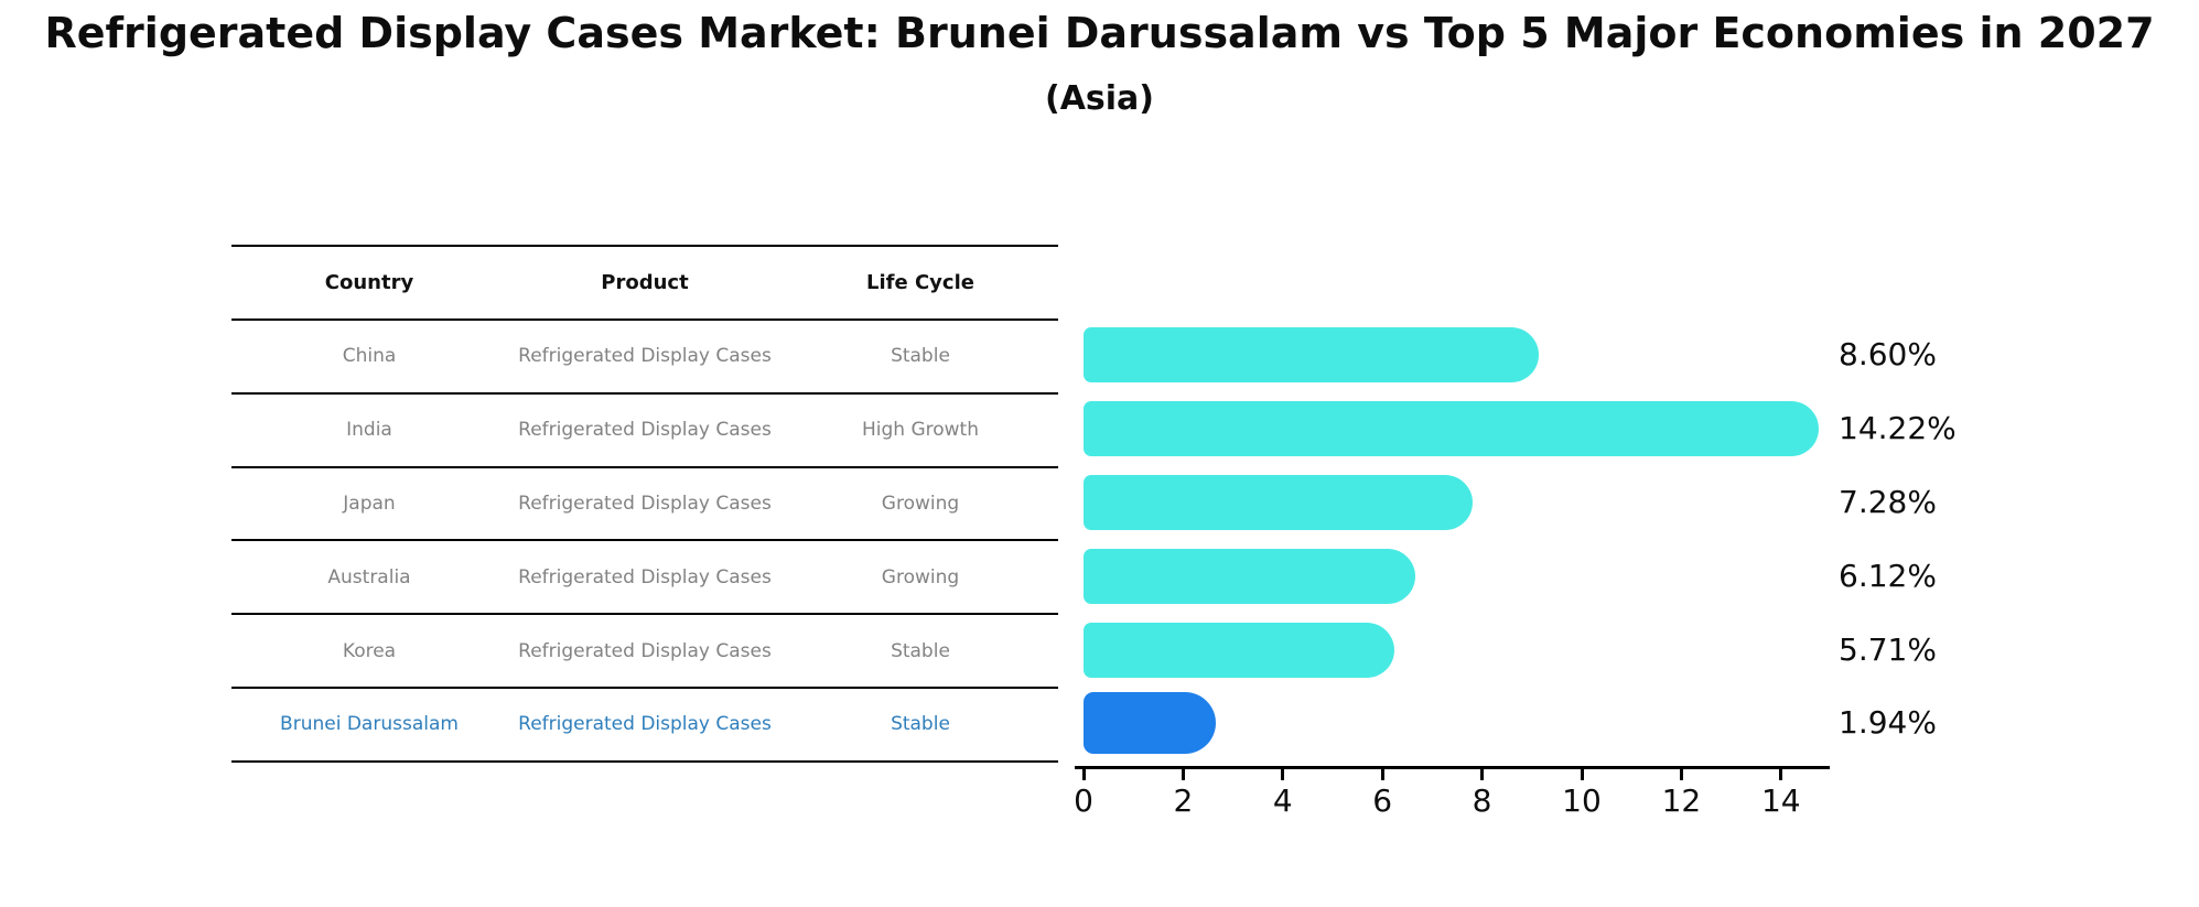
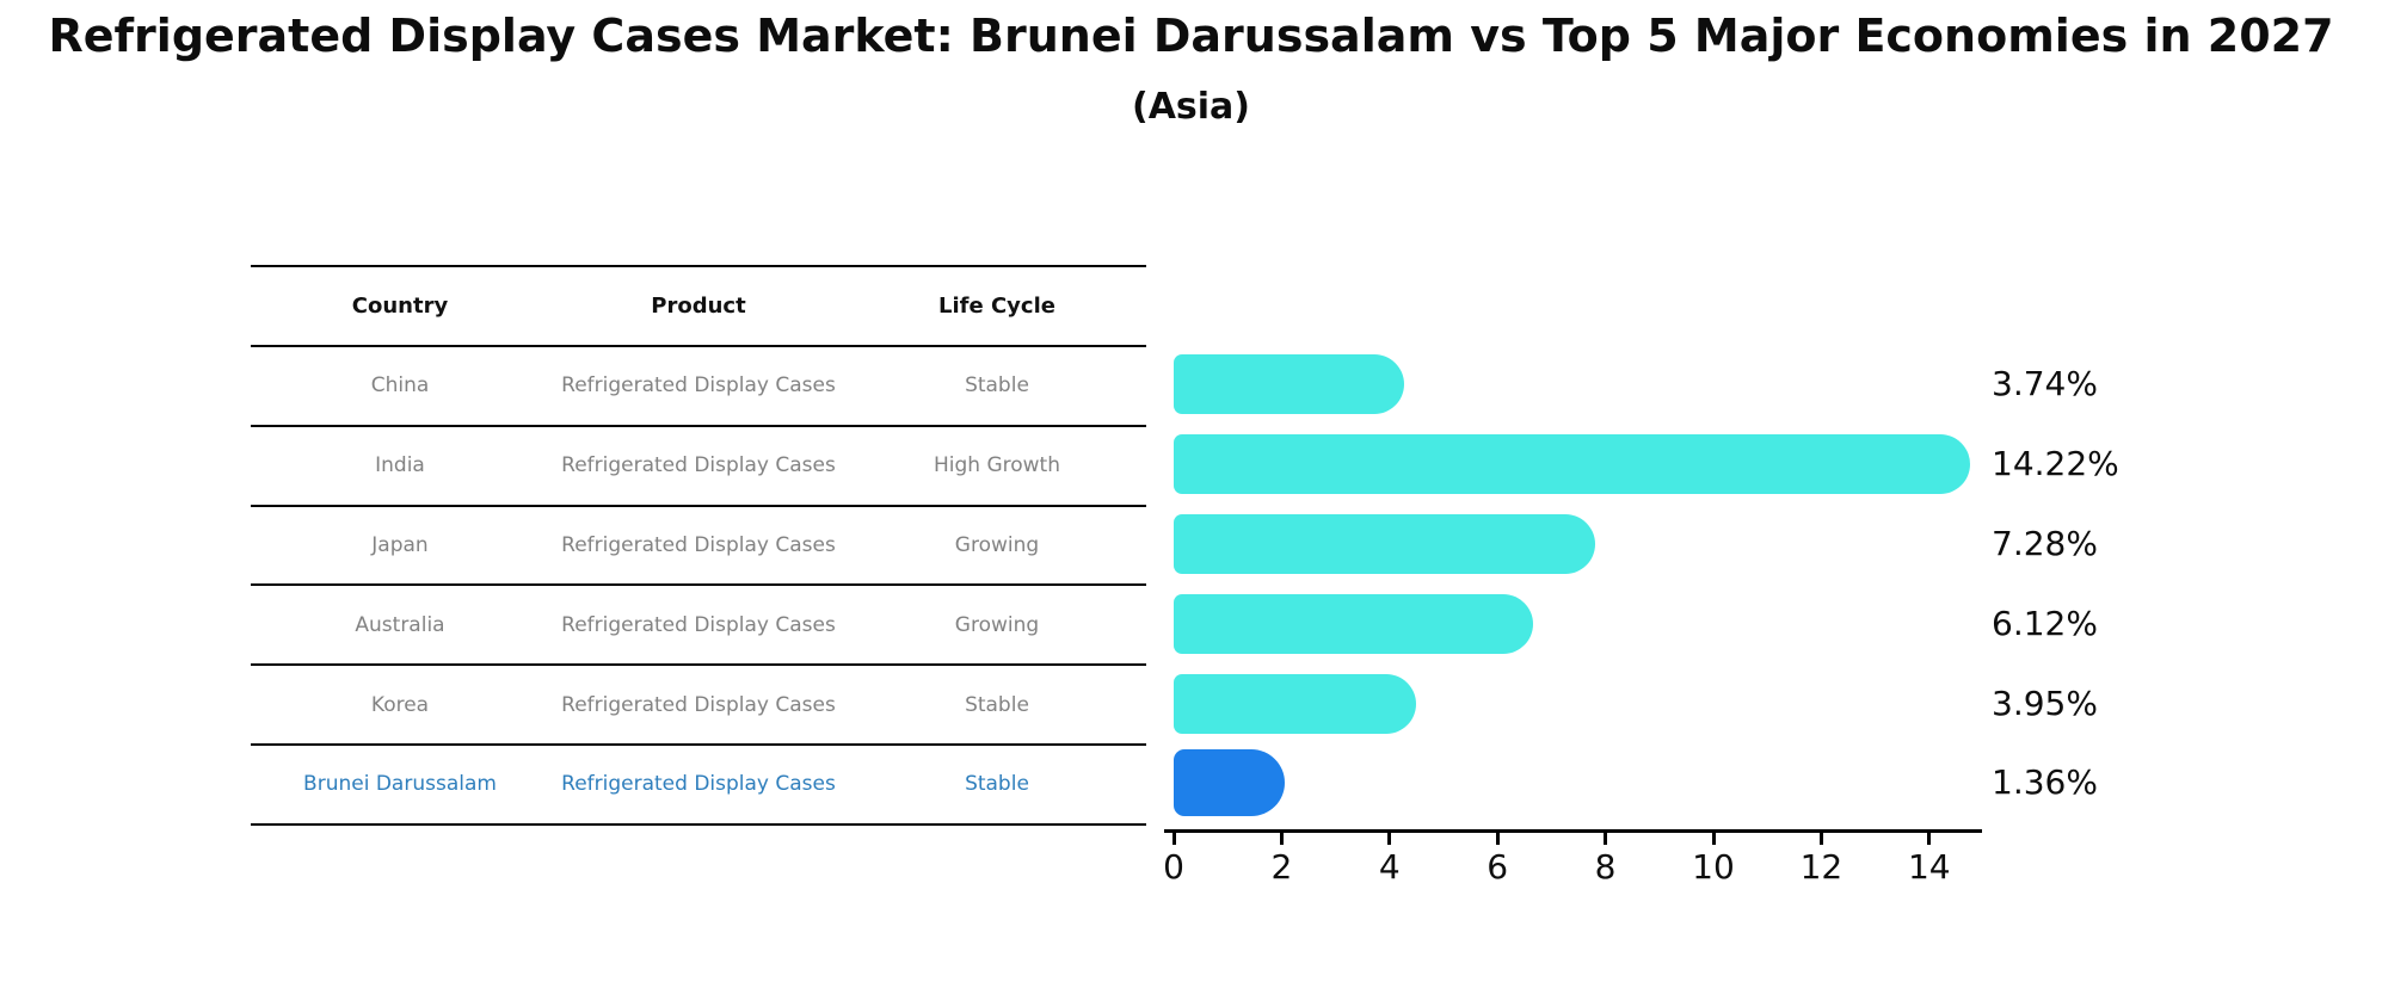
China: 8.60% -> 3.74%
Korea: 5.71% -> 3.95%
Brunei Darussalam: 1.94% -> 1.36%
